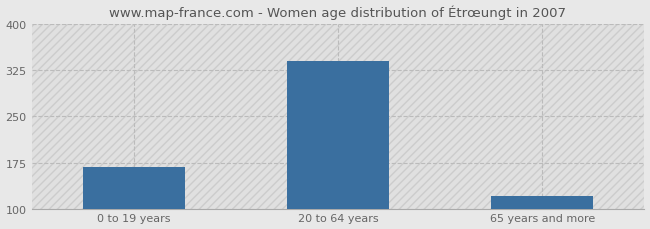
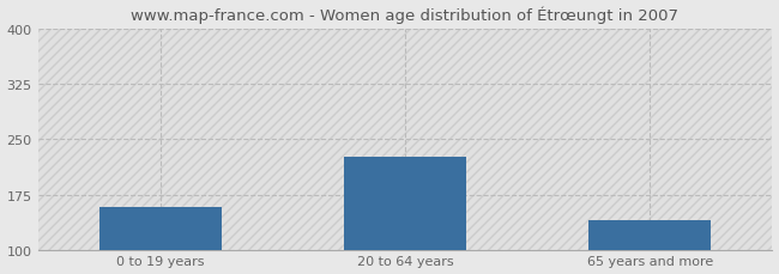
0 to 19 years: 168 -> 158
20 to 64 years: 341 -> 226
65 years and more: 120 -> 140
